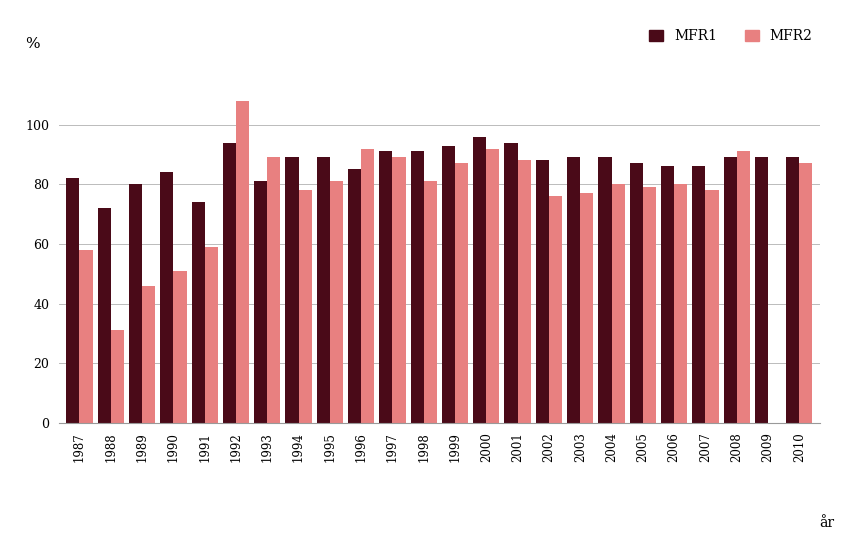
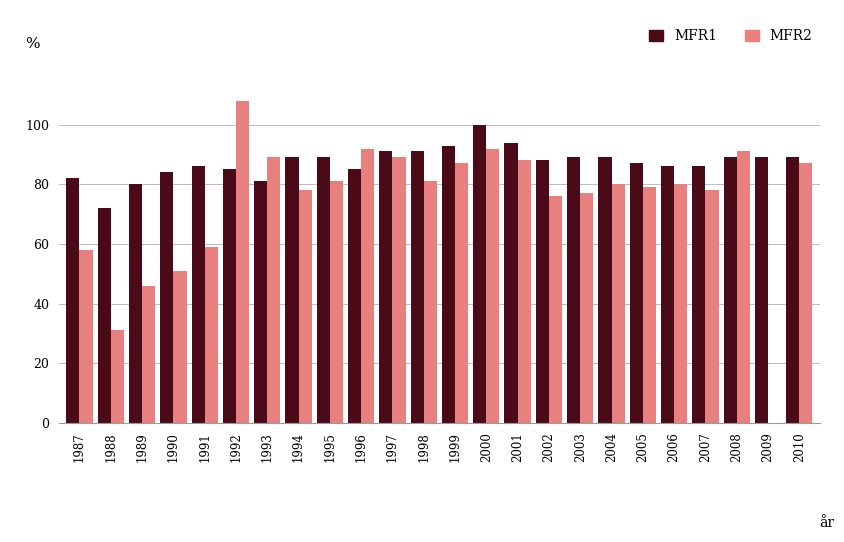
MFR1/1991: 74 -> 86
MFR1/1992: 94 -> 85
MFR1/2000: 96 -> 100
